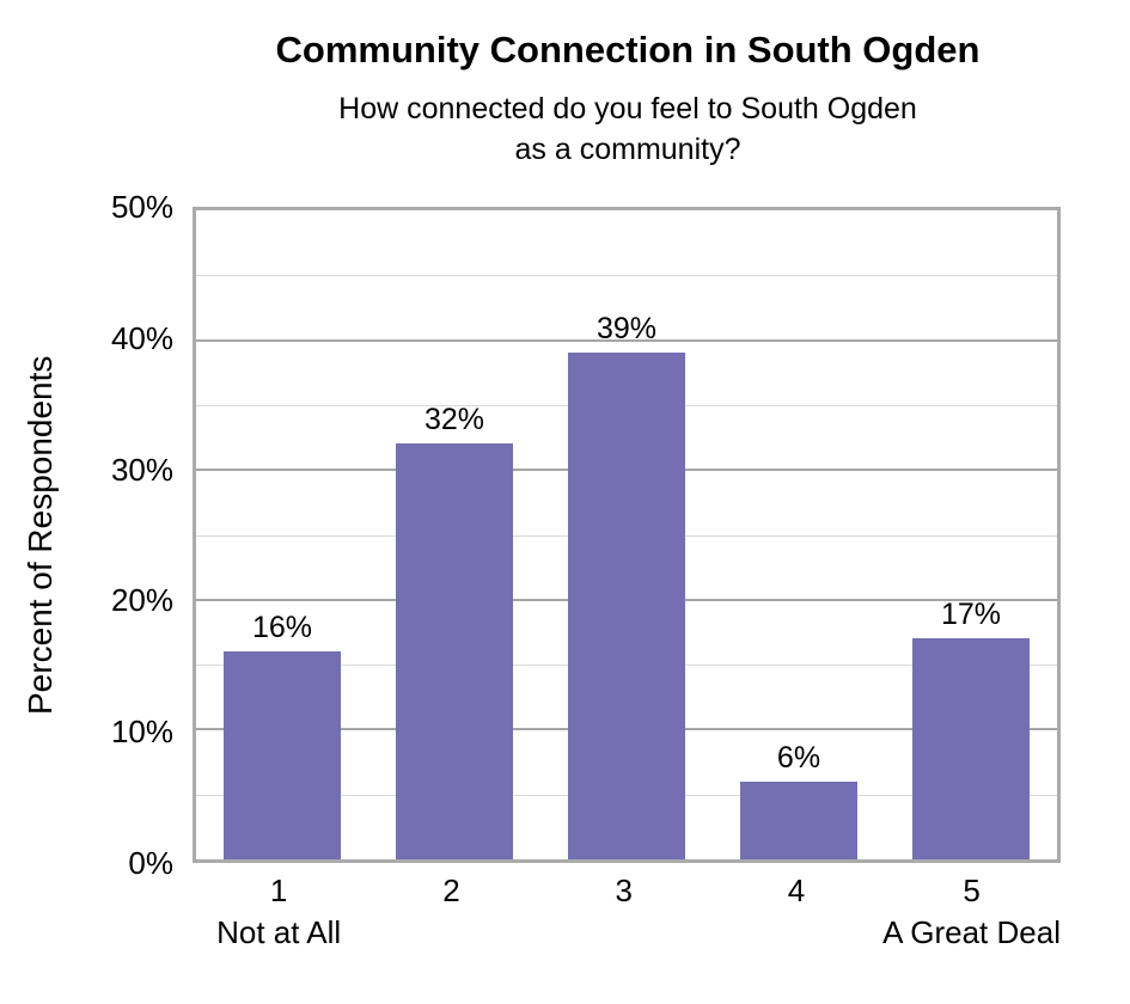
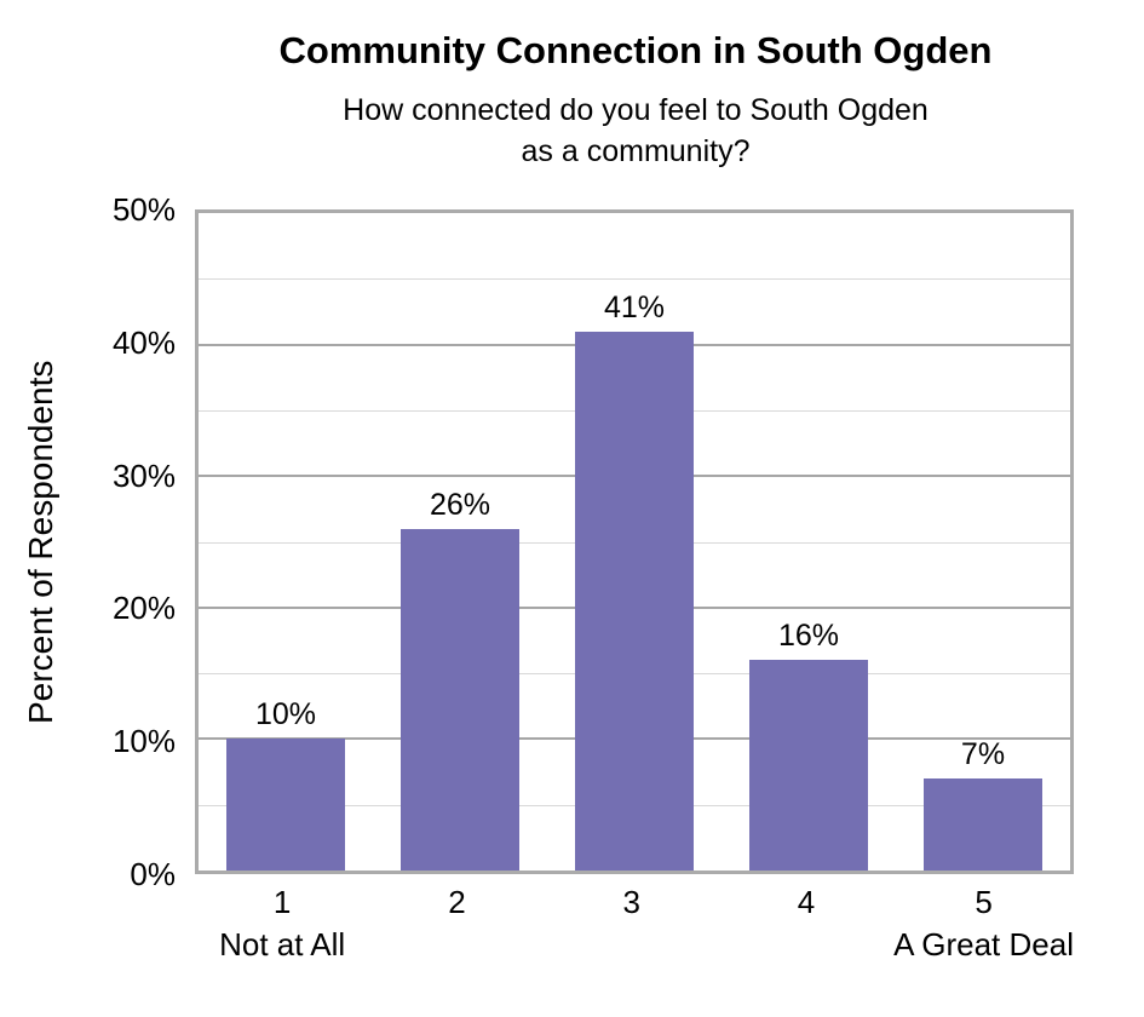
1: 16% -> 10%
2: 32% -> 26%
3: 39% -> 41%
4: 6% -> 16%
5: 17% -> 7%
